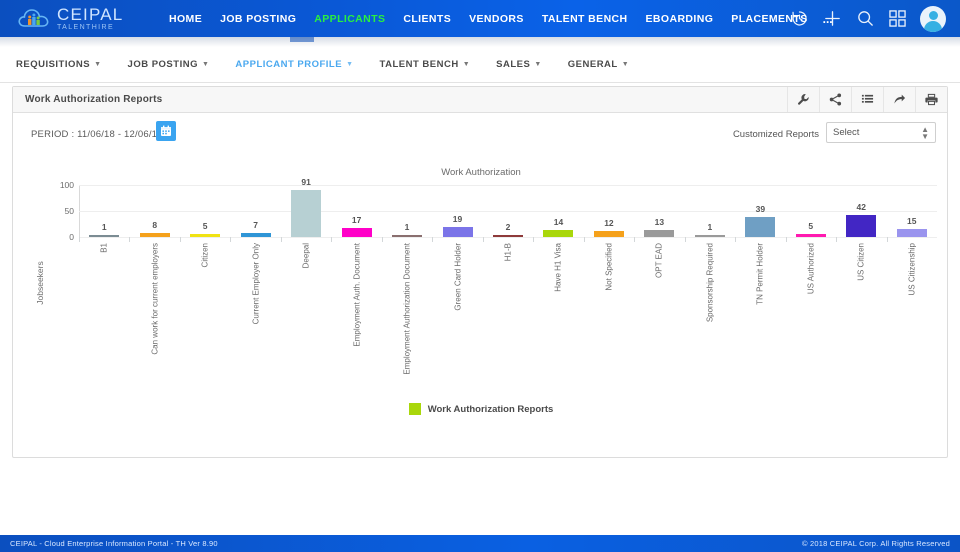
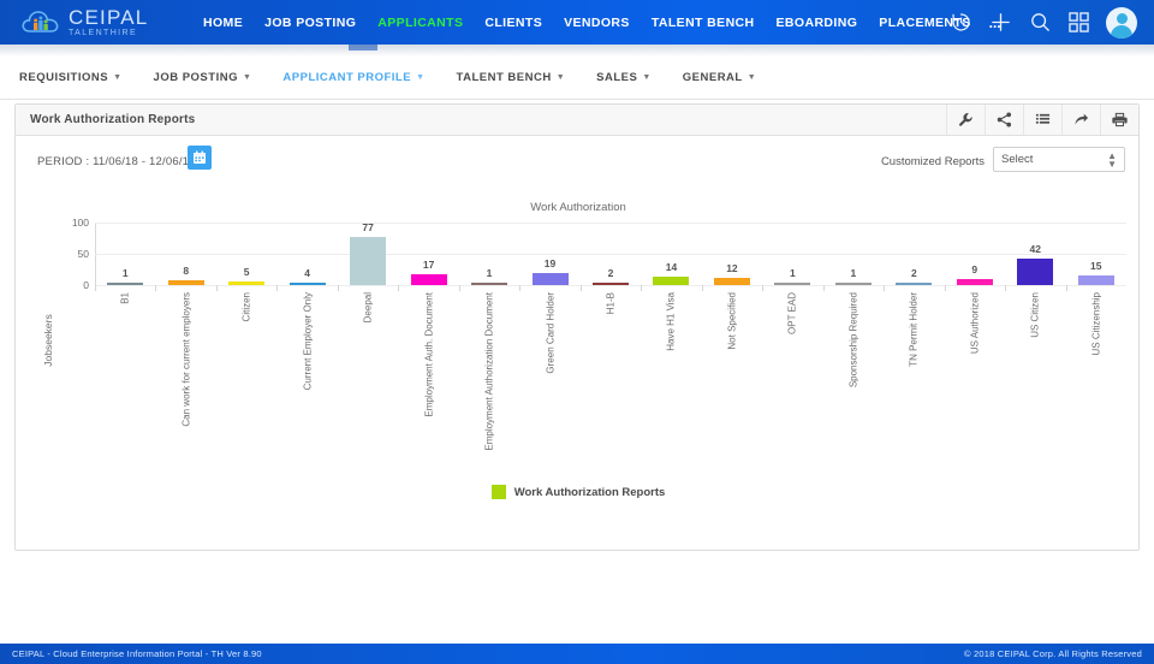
Current Employer Only: 7 -> 4
Deepal: 91 -> 77
OPT EAD: 13 -> 1
TN Permit Holder: 39 -> 2
US Authorized: 5 -> 9
